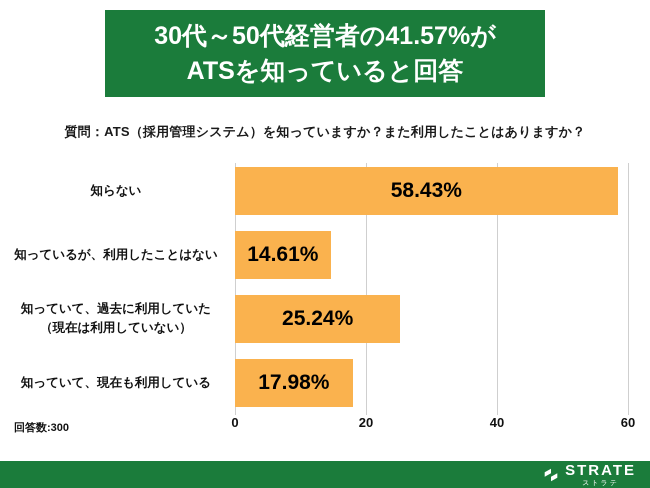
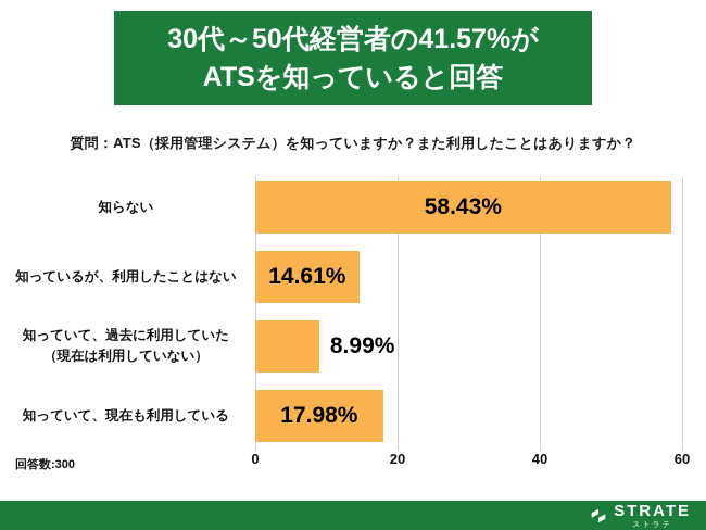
知っていて、過去に利用していた: 25.24% -> 8.99%
